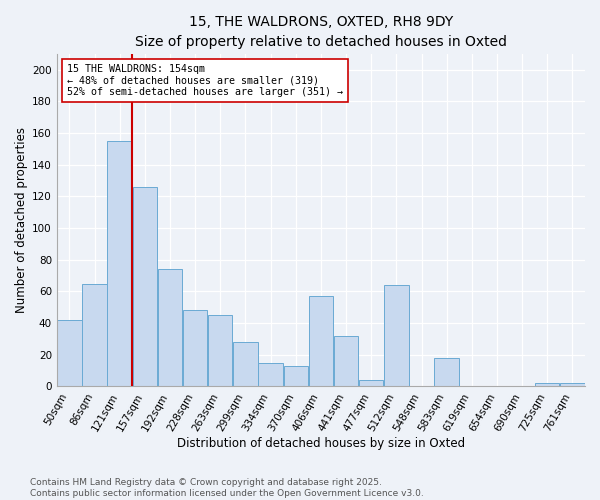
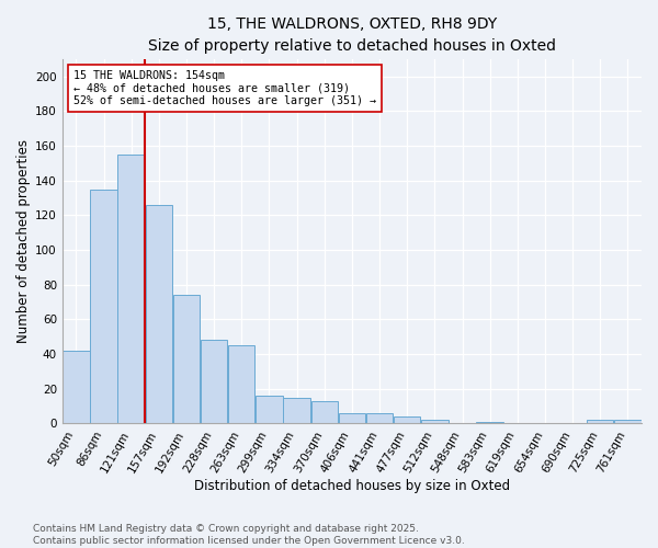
86sqm: 65 -> 135
299sqm: 28 -> 16
406sqm: 57 -> 6
441sqm: 32 -> 6
512sqm: 64 -> 2
583sqm: 18 -> 1
